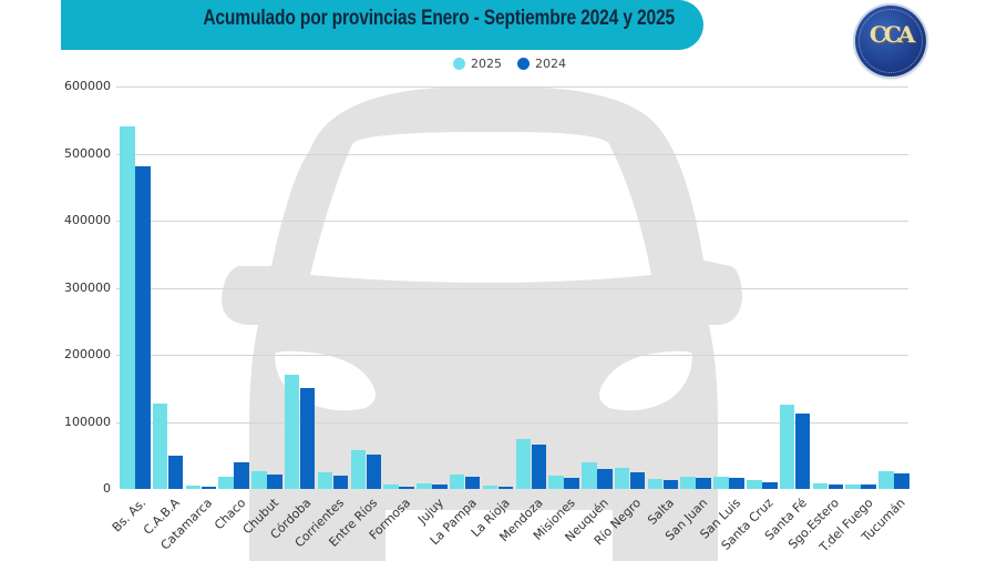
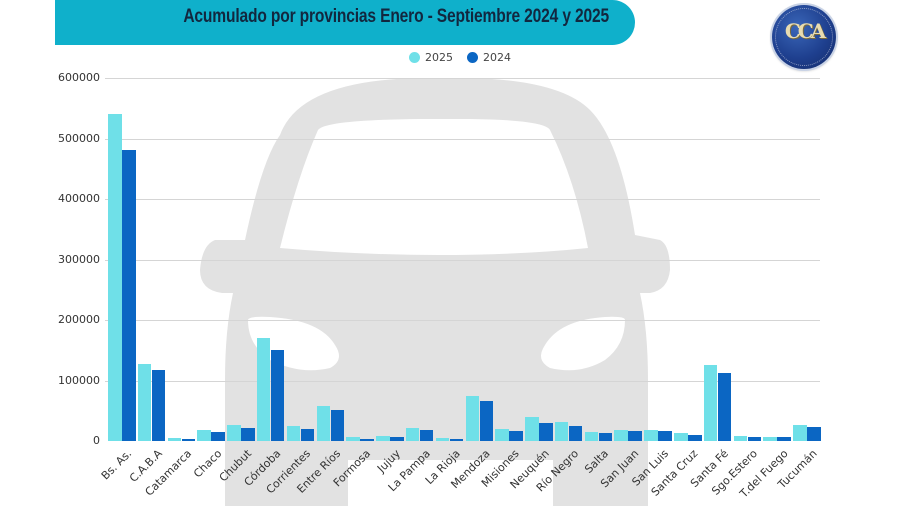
2024/C.A.B.A: 50000 -> 120000
2024/Chaco: 40000 -> 20000
